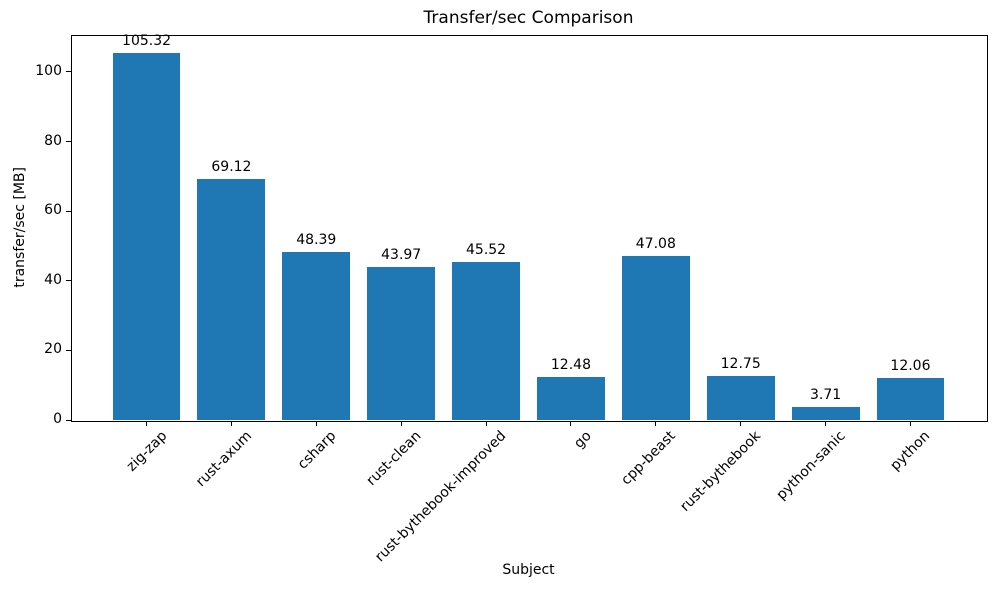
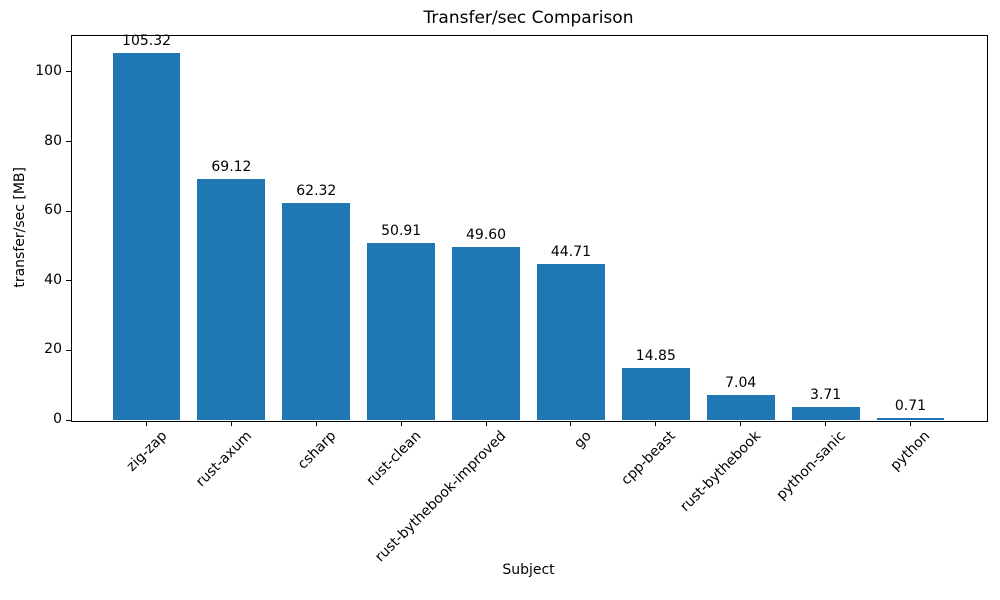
csharp: 48.39 -> 62.32
rust-clean: 43.97 -> 50.91
rust-bythebook-improved: 45.52 -> 49.60
go: 12.48 -> 44.71
cpp-beast: 47.08 -> 14.85
rust-bythebook: 12.75 -> 7.04
python: 12.06 -> 0.71
